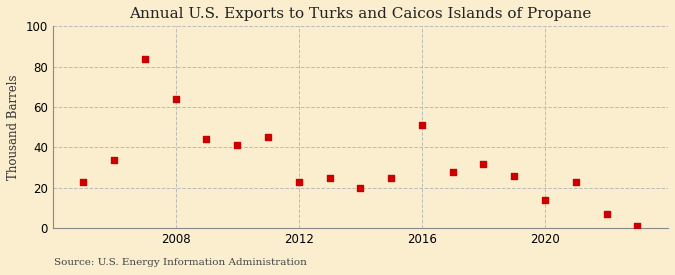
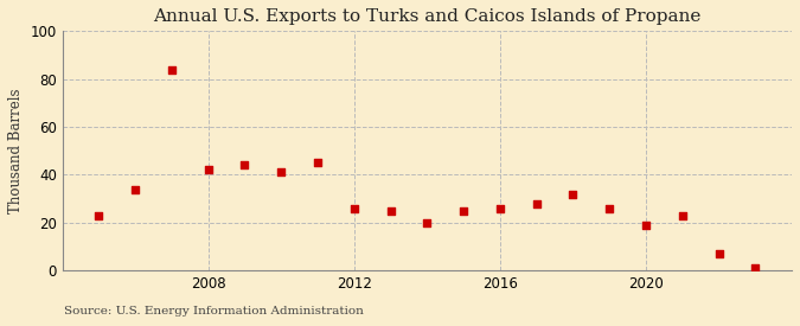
2008: 64 -> 42
2012: 23 -> 26
2016: 51 -> 26
2020: 14 -> 19
